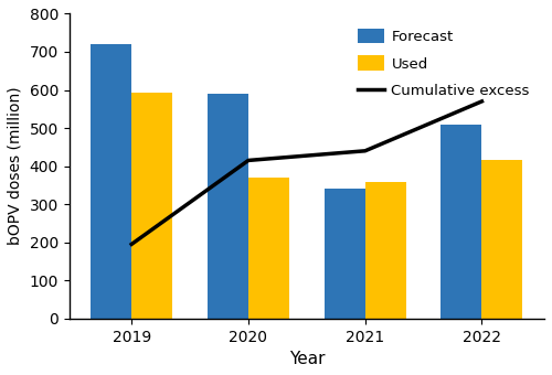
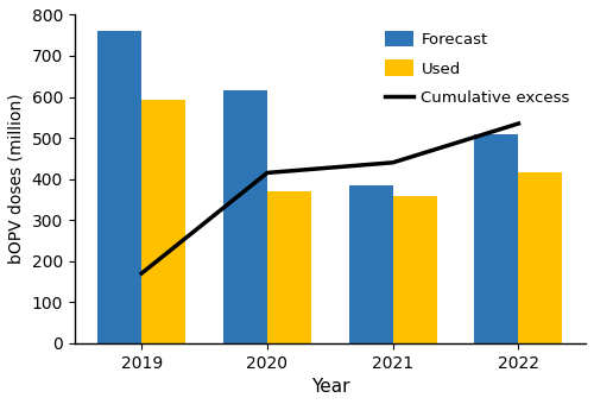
Forecast/2019: 720 -> 760
Cumulative excess/2019: 195 -> 170
Forecast/2020: 590 -> 615
Forecast/2021: 340 -> 383
Cumulative excess/2022: 570 -> 535
